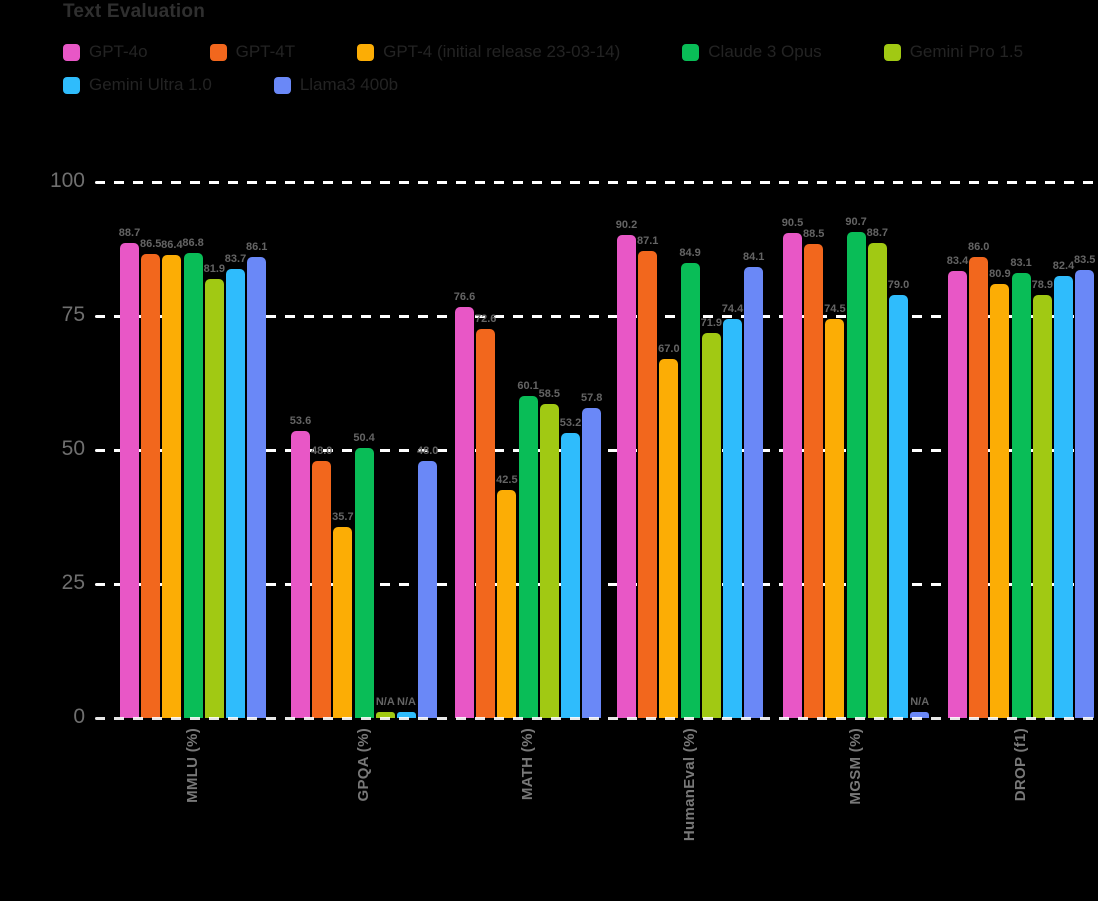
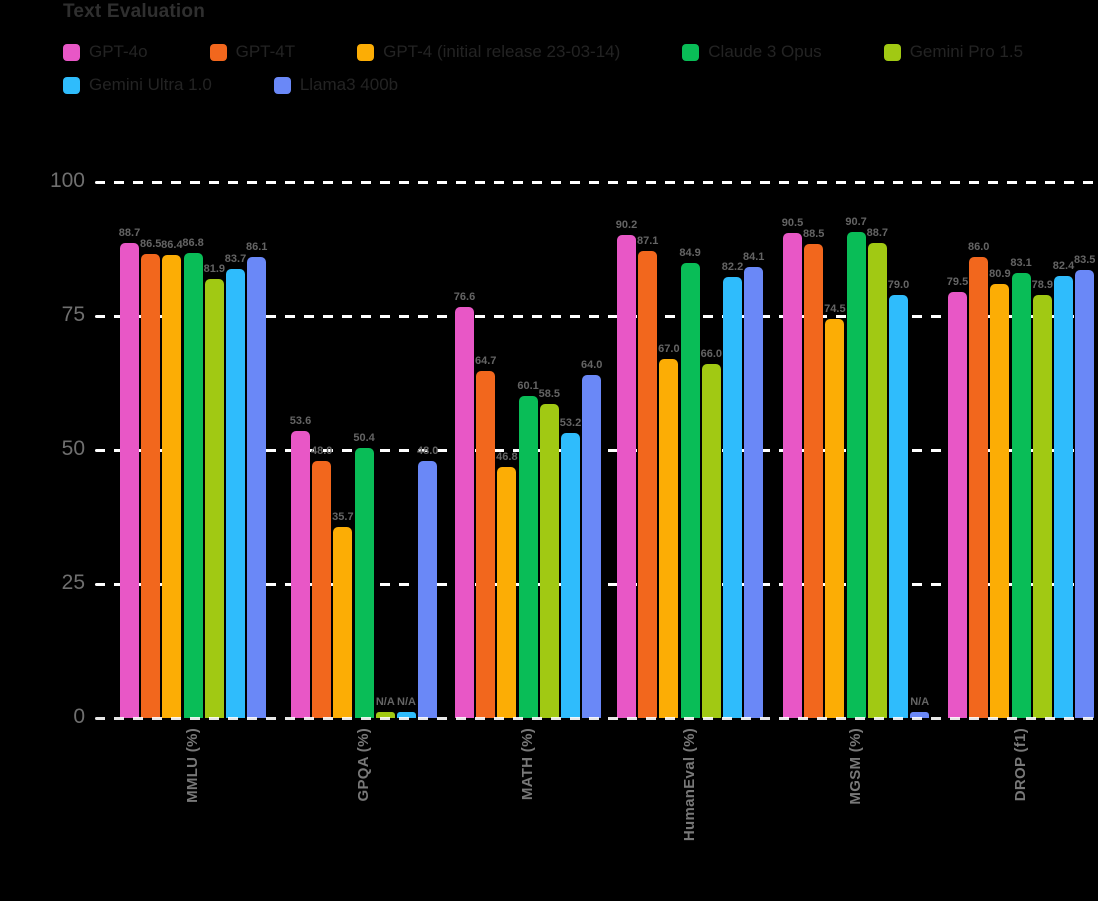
GPT-4T/MATH (%): 72.6 -> 64.7
GPT-4 (initial release 23-03-14)/MATH (%): 42.5 -> 46.8
Llama3 400b/MATH (%): 57.8 -> 64.0
Gemini Pro 1.5/HumanEval (%): 71.9 -> 66.0
Gemini Ultra 1.0/HumanEval (%): 74.4 -> 82.2
GPT-4o/DROP (f1): 83.4 -> 79.5
